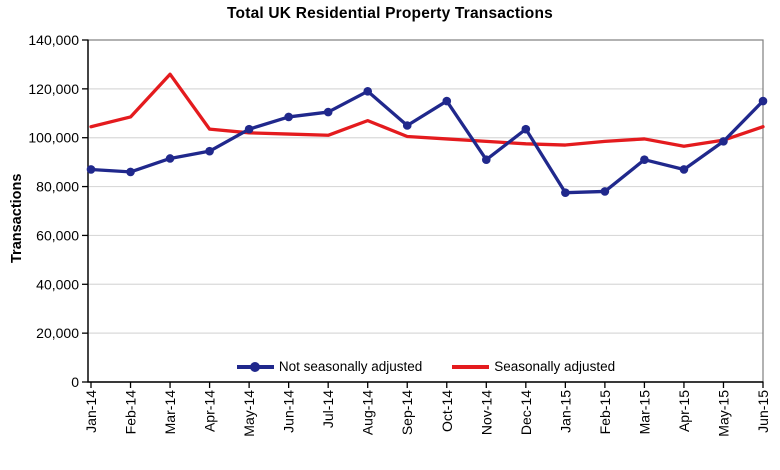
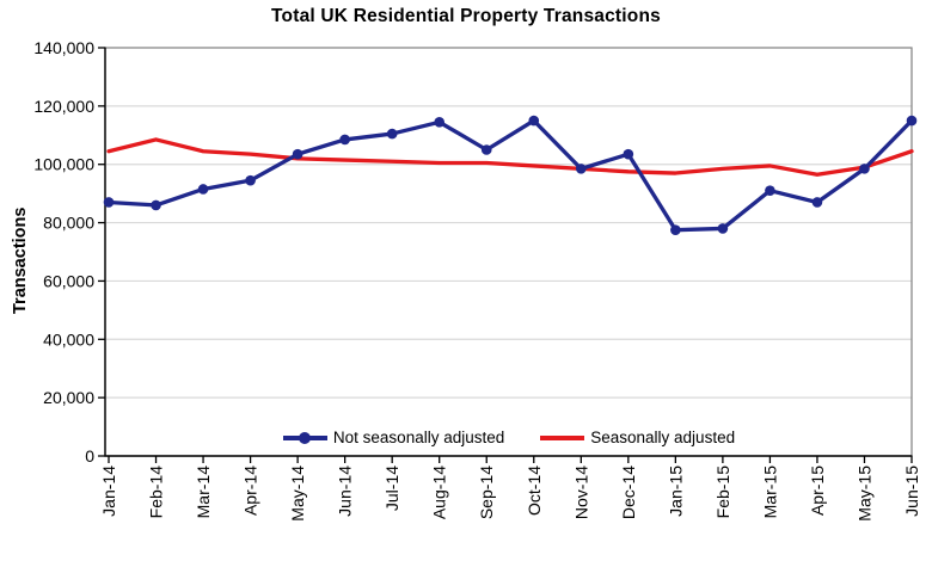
Seasonally adjusted/Mar-14: 126000 -> 104000
Seasonally adjusted/Aug-14: 107000 -> 100000
Not seasonally adjusted/Aug-14: 119000 -> 114000
Not seasonally adjusted/Nov-14: 91000 -> 98000
